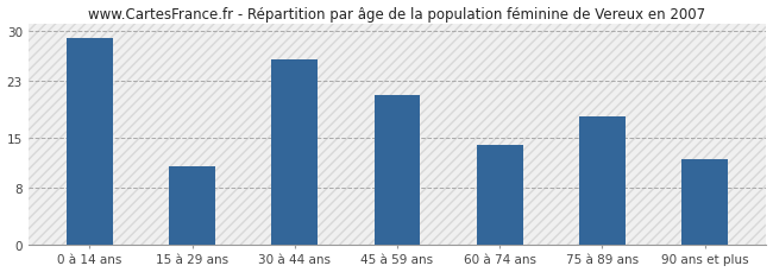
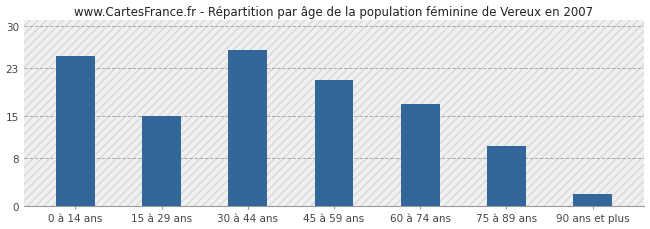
0 à 14 ans: 29 -> 25
15 à 29 ans: 11 -> 15
60 à 74 ans: 14 -> 17
75 à 89 ans: 18 -> 10
90 ans et plus: 12 -> 2
